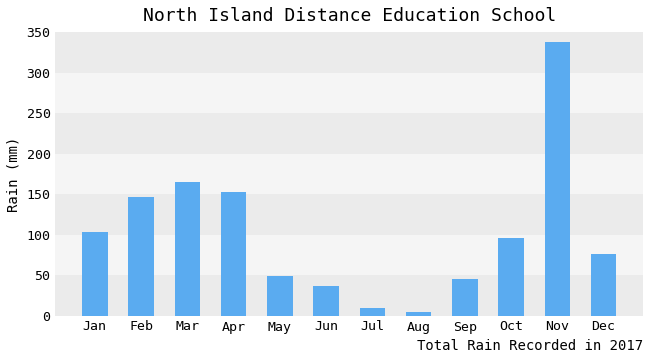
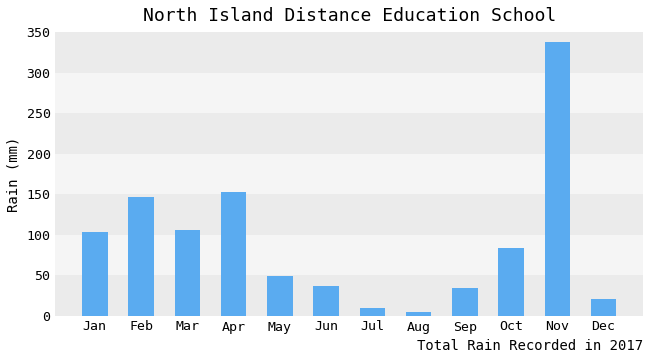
Mar: 165 -> 106
Sep: 45 -> 34
Oct: 96 -> 84
Dec: 76 -> 20
